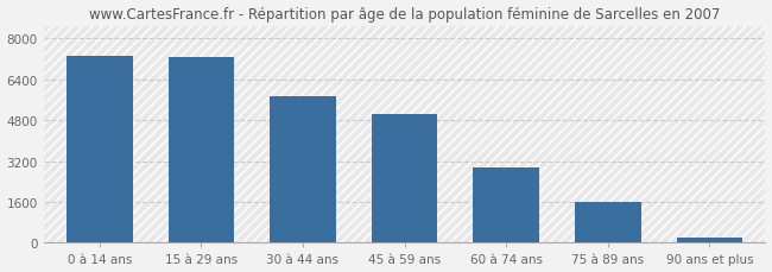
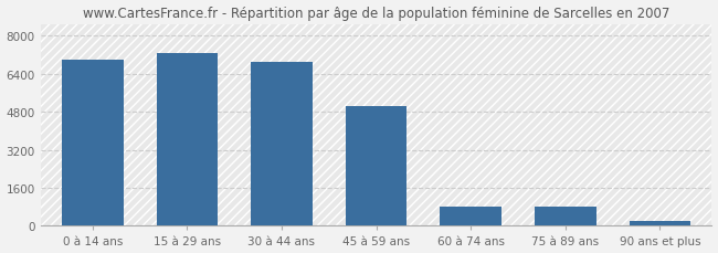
0 à 14 ans: 7300 -> 7000
30 à 44 ans: 5750 -> 6900
60 à 74 ans: 2950 -> 800
75 à 89 ans: 1600 -> 800
